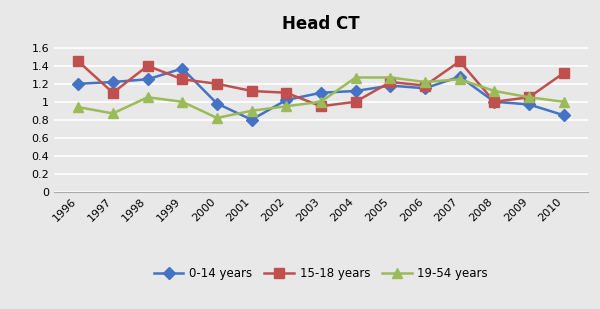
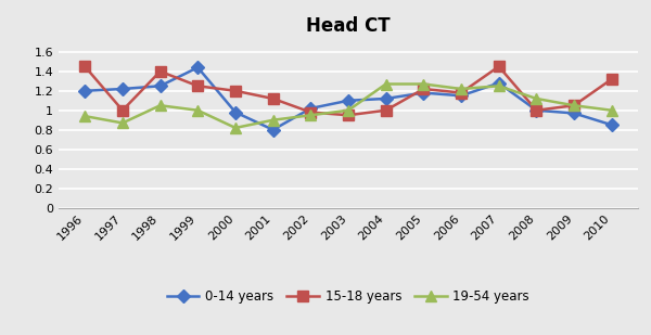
15-18 years/1997: 1.10 -> 1.00
0-14 years/1999: 1.37 -> 1.44
15-18 years/2002: 1.10 -> 0.98
